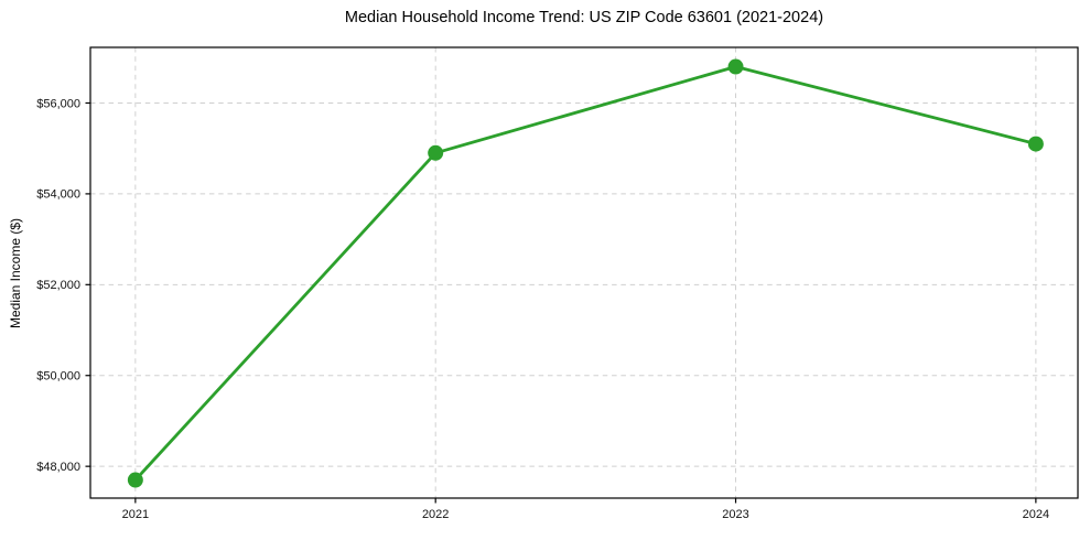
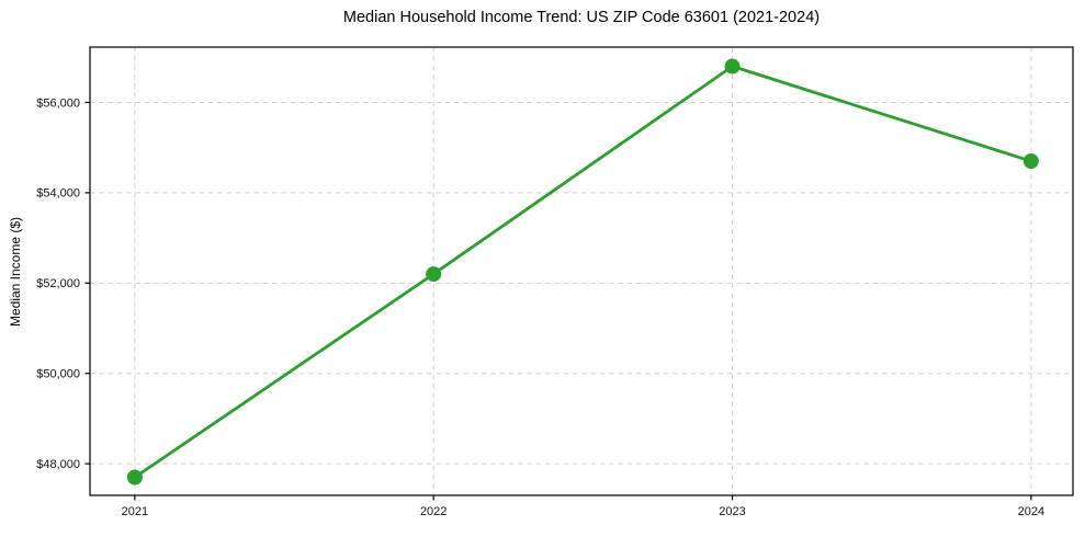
2022: $54900 -> $52200
2024: $55100 -> $54700
